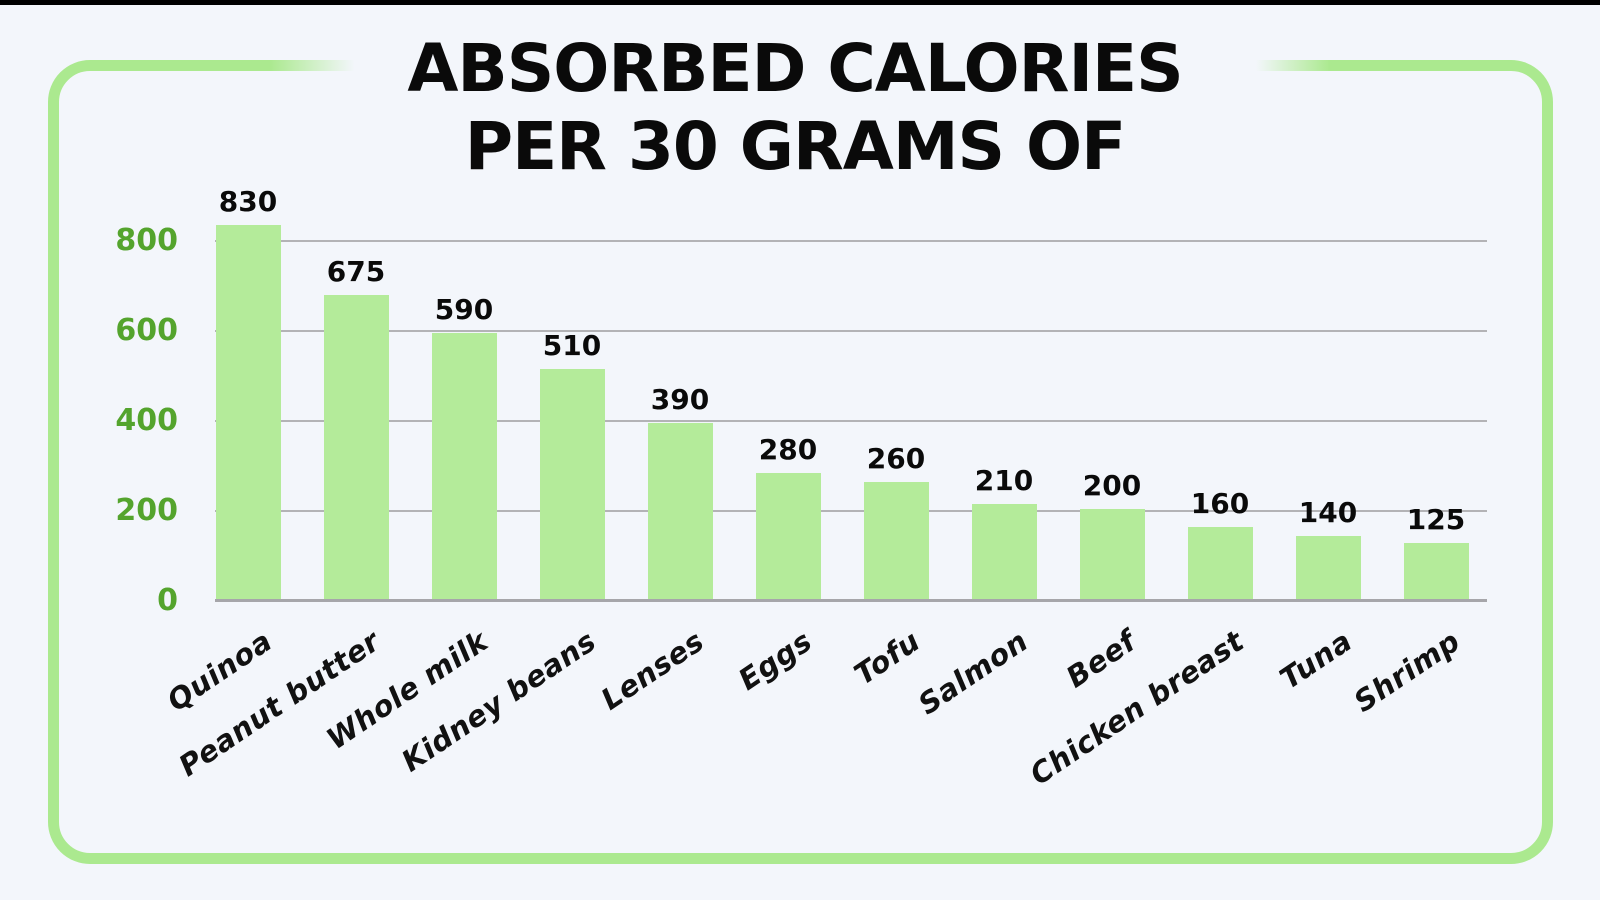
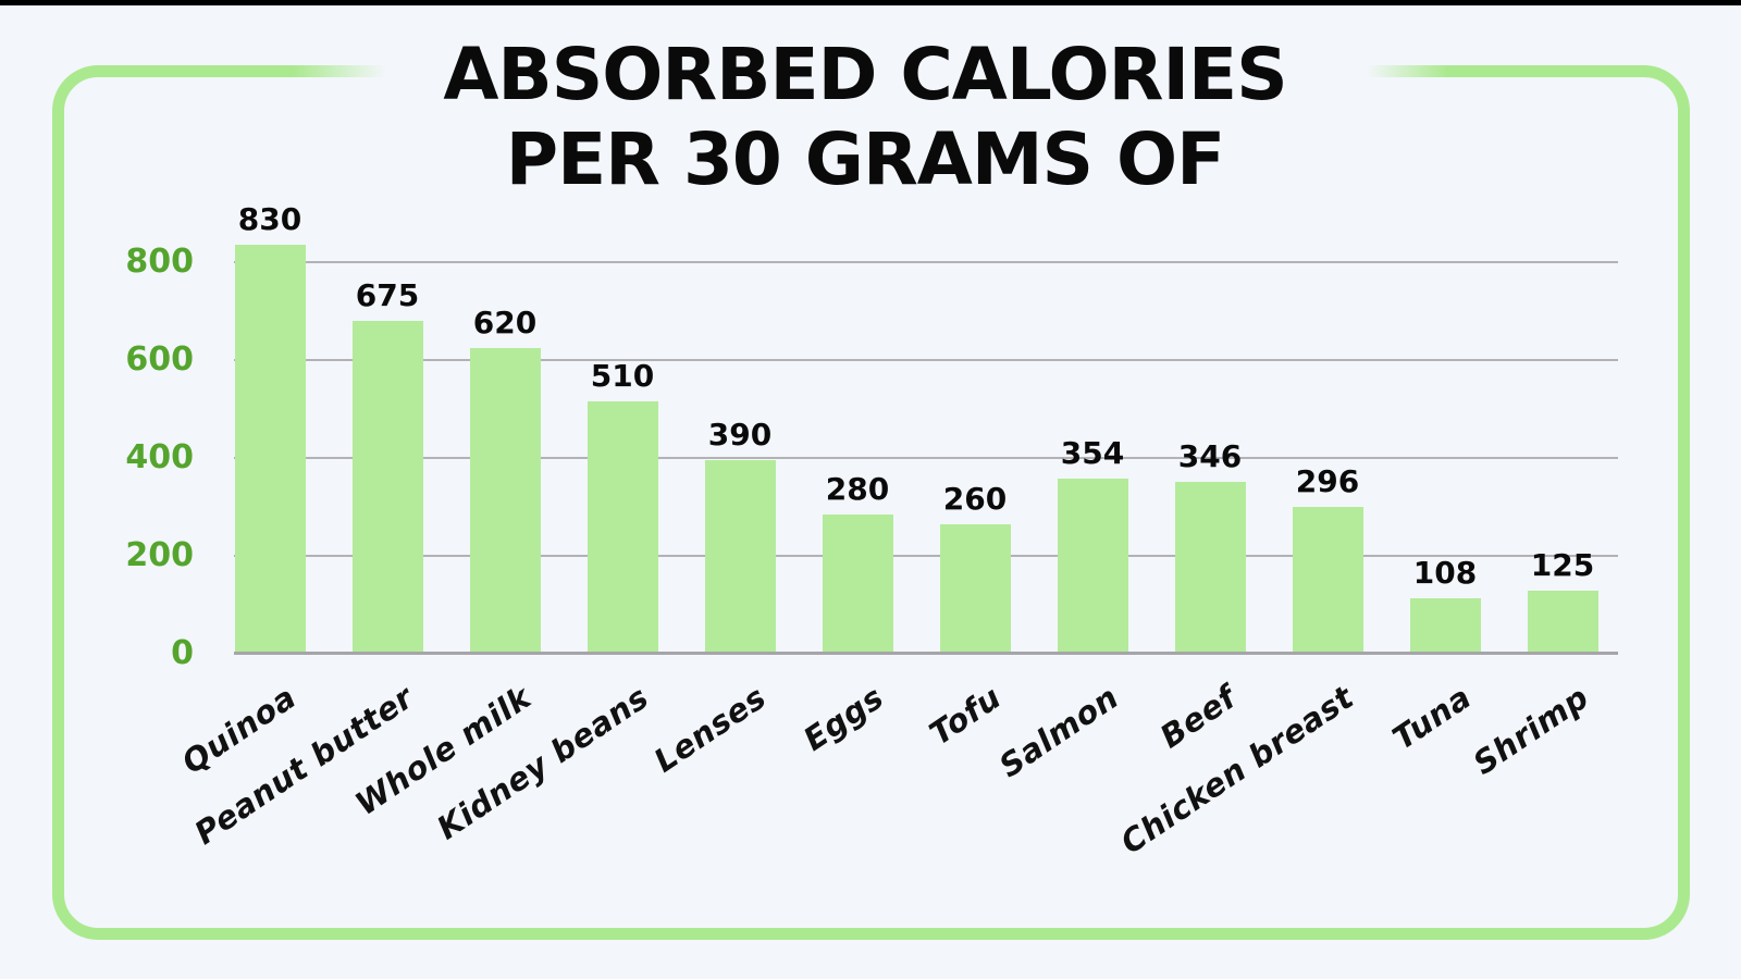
Whole milk: 590 -> 620
Salmon: 210 -> 354
Beef: 200 -> 346
Chicken breast: 160 -> 296
Tuna: 140 -> 108
